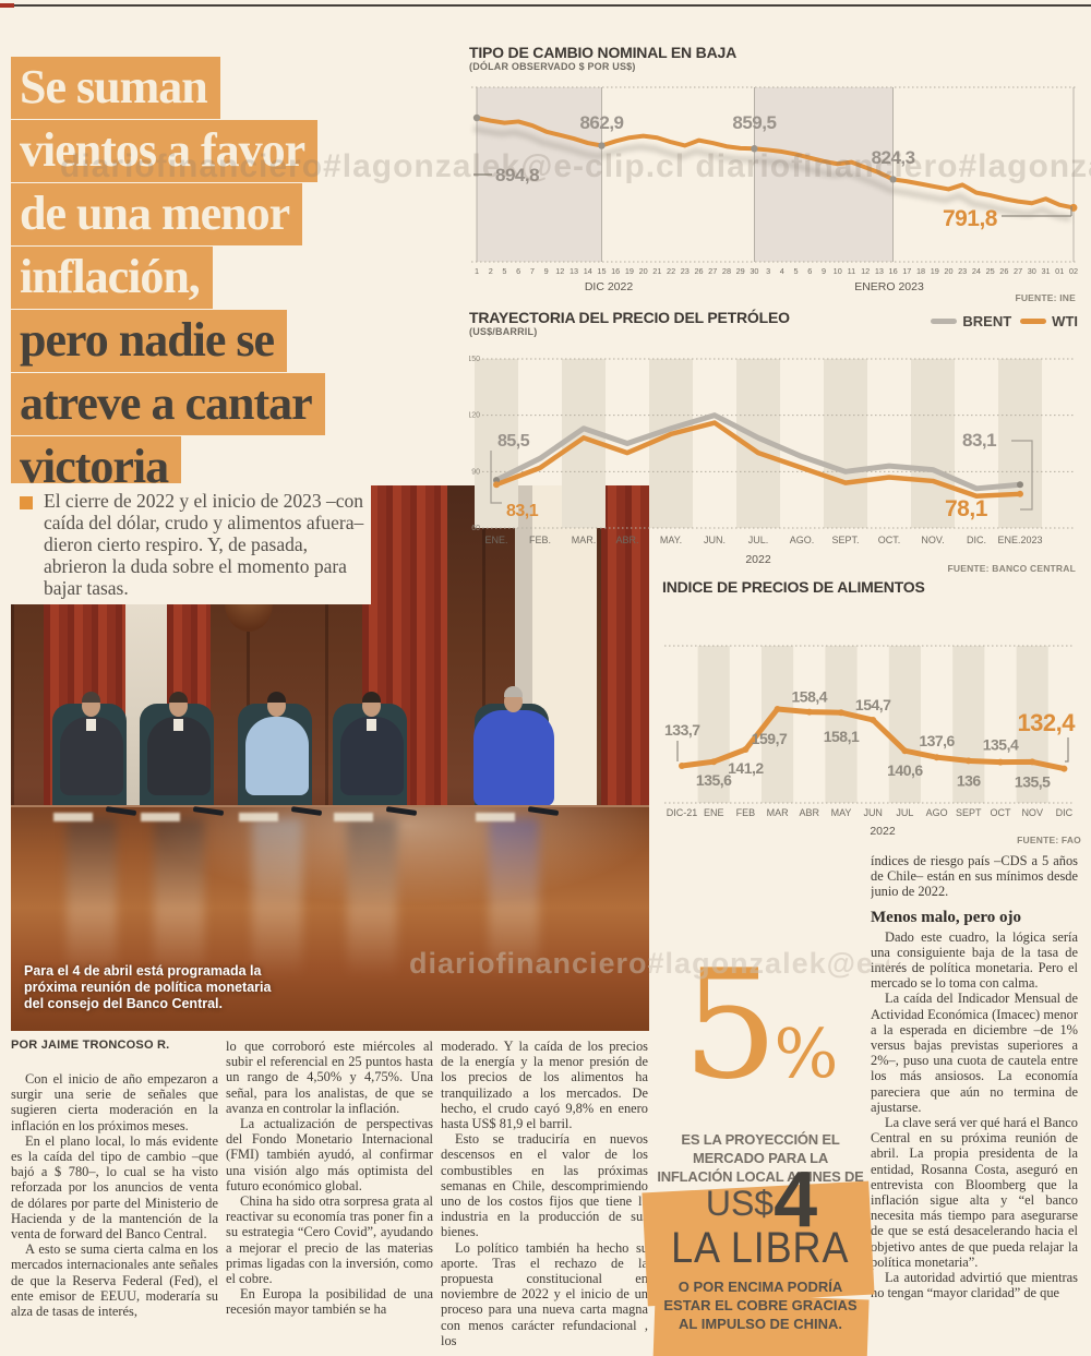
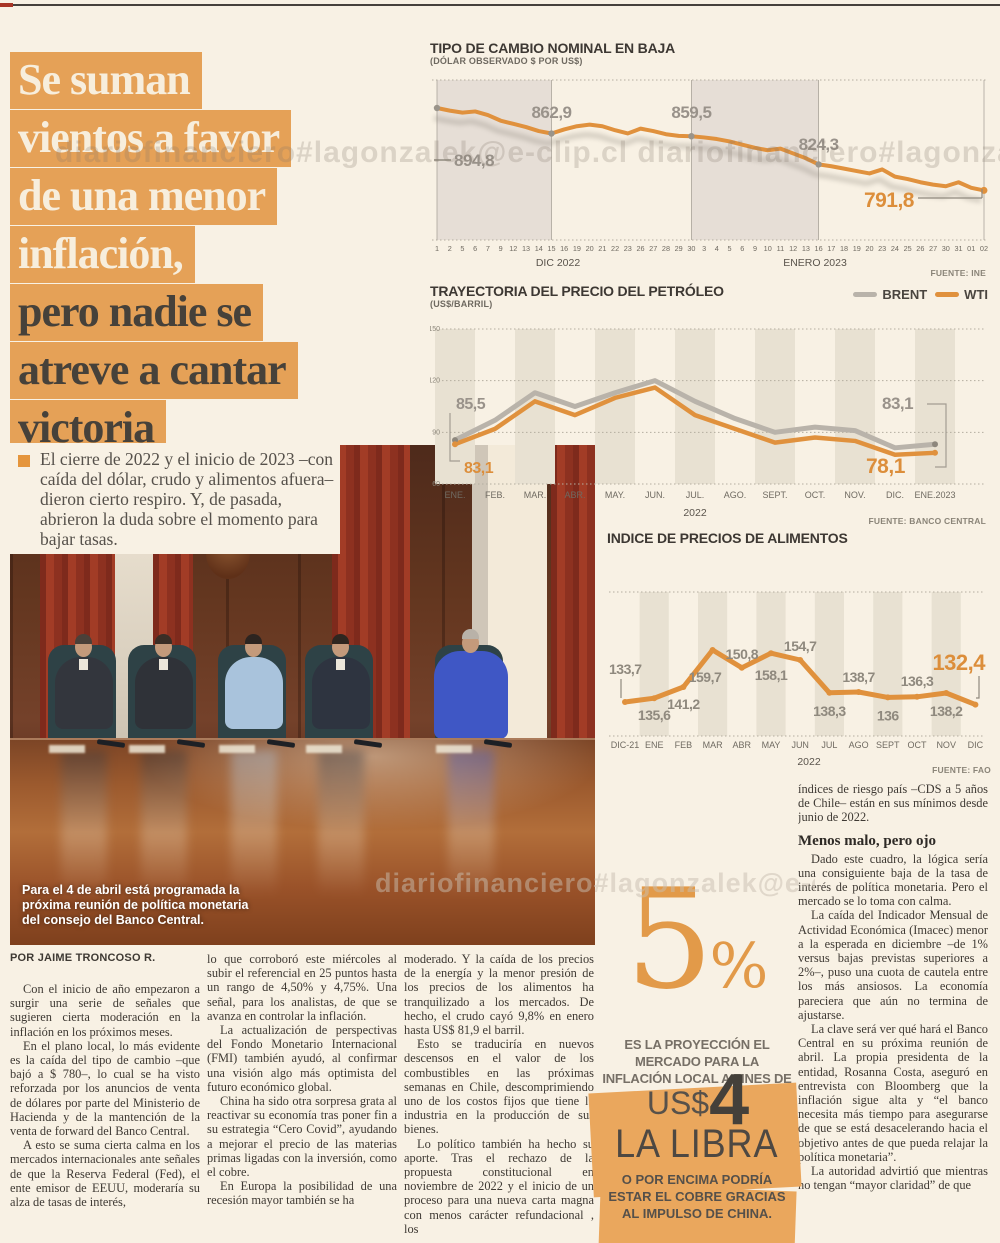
INDICE DE PRECIOS DE ALIMENTOS/ABR: 158,4 -> 150,8
INDICE DE PRECIOS DE ALIMENTOS/JUL: 140,6 -> 138,3
INDICE DE PRECIOS DE ALIMENTOS/AGO: 137,6 -> 138,7
INDICE DE PRECIOS DE ALIMENTOS/OCT: 135,4 -> 136,3
INDICE DE PRECIOS DE ALIMENTOS/NOV: 135,5 -> 138,2
